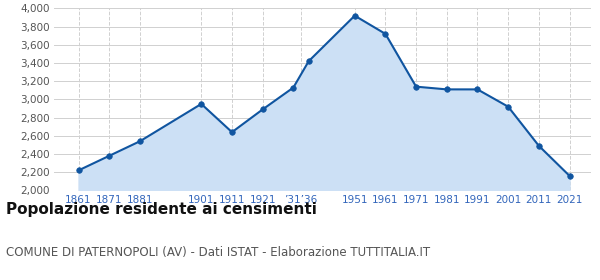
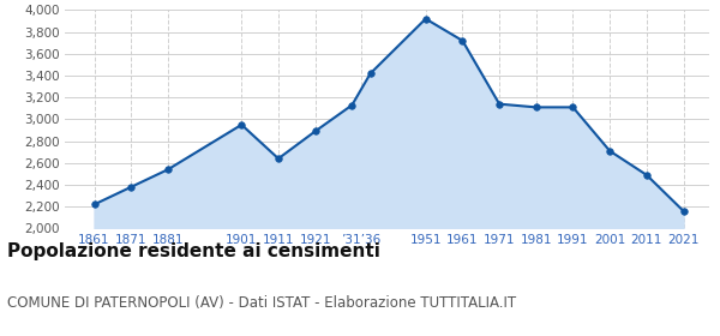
2001: 2,920 -> 2,710
